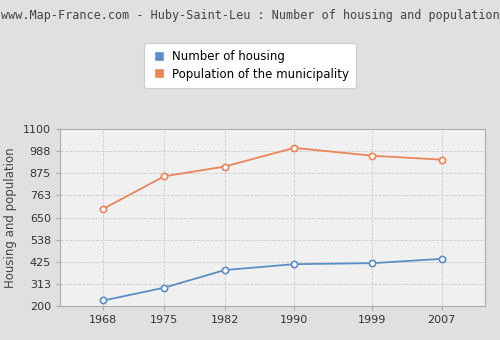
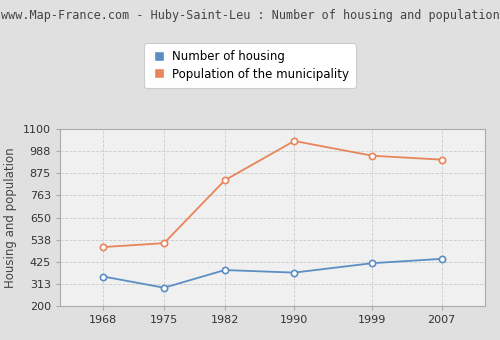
Number of housing/1968: 230 -> 350
Population of the municipality/1968: 700 -> 500
Population of the municipality/1975: 860 -> 520
Population of the municipality/1982: 910 -> 840
Number of housing/1990: 410 -> 370
Population of the municipality/1990: 1000 -> 1040
